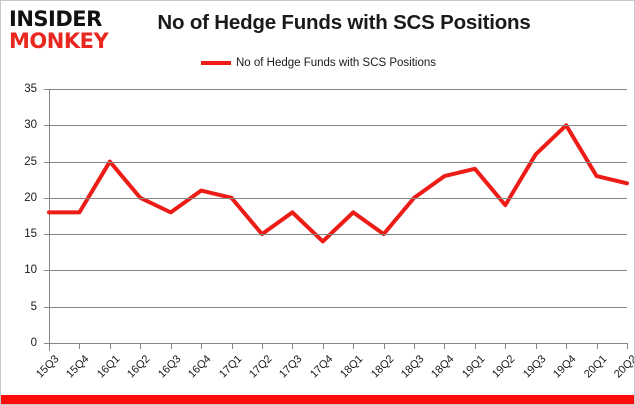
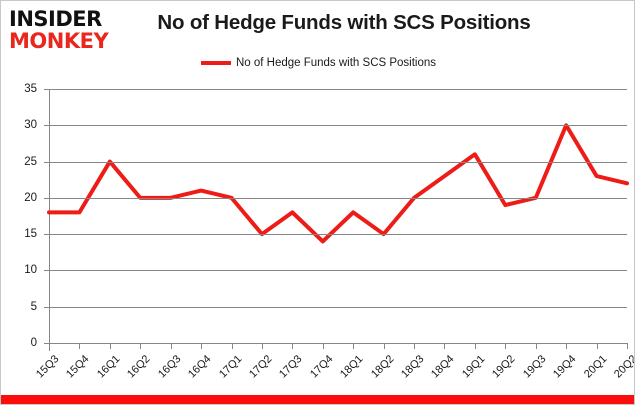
16Q3: 18 -> 20
19Q1: 24 -> 26
19Q3: 26 -> 20
